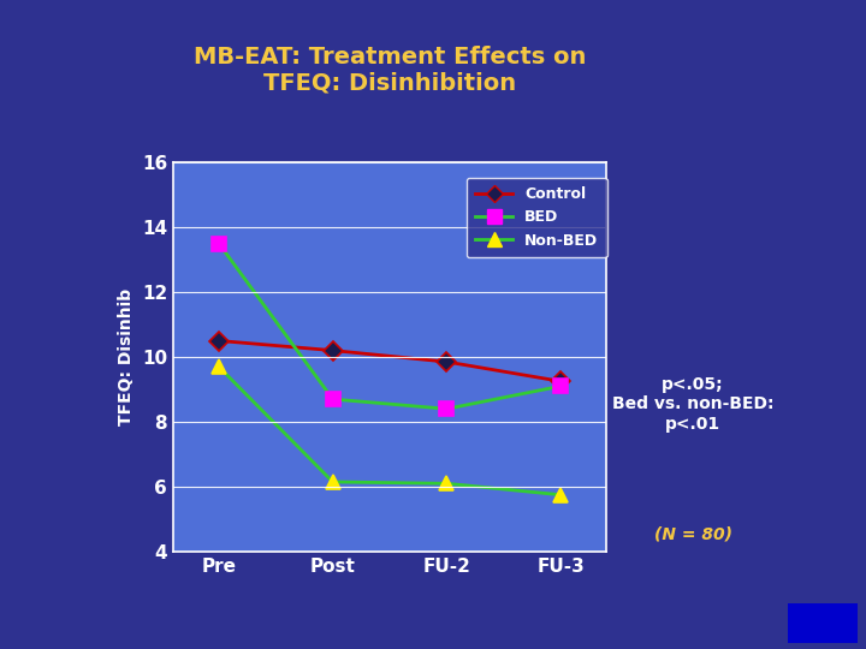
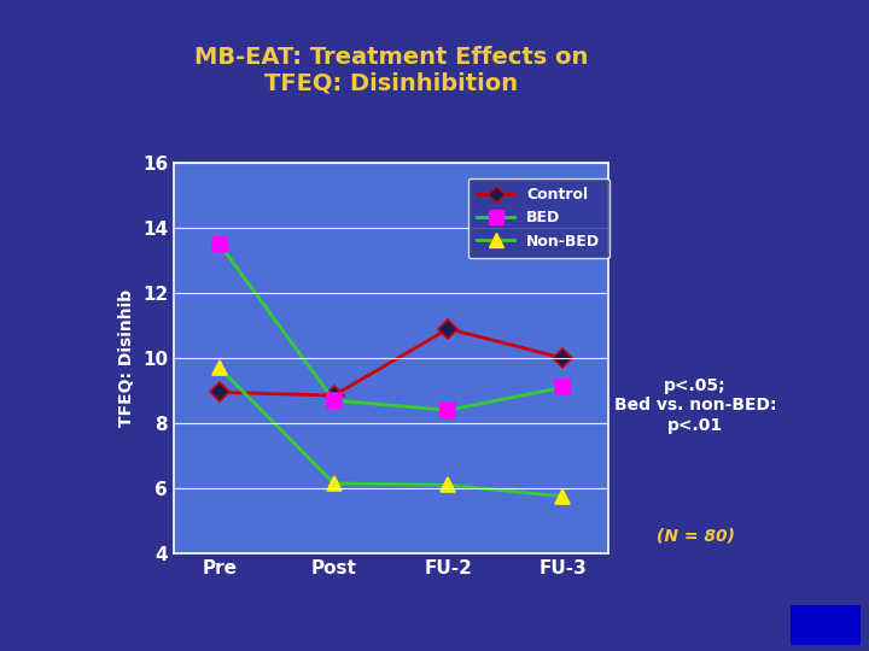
Control/Pre: 10.50 -> 8.95
Control/Post: 10.20 -> 8.85
Control/FU-2: 9.85 -> 10.90
Control/FU-3: 9.25 -> 10.00
